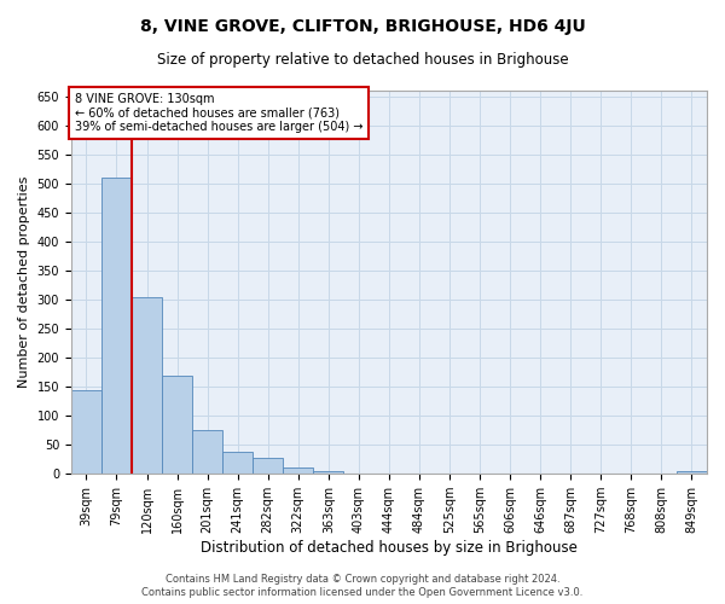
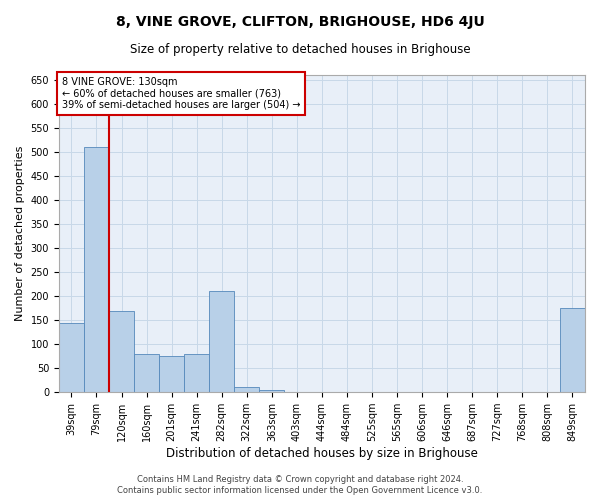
120sqm: 305 -> 170
160sqm: 170 -> 80
241sqm: 38 -> 80
282sqm: 28 -> 210
849sqm: 5 -> 175
